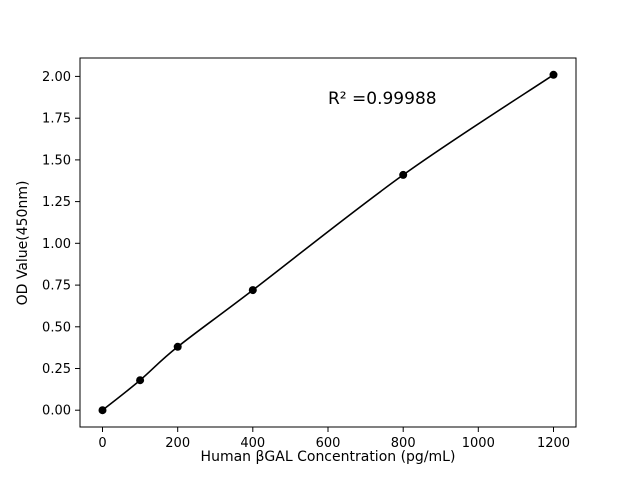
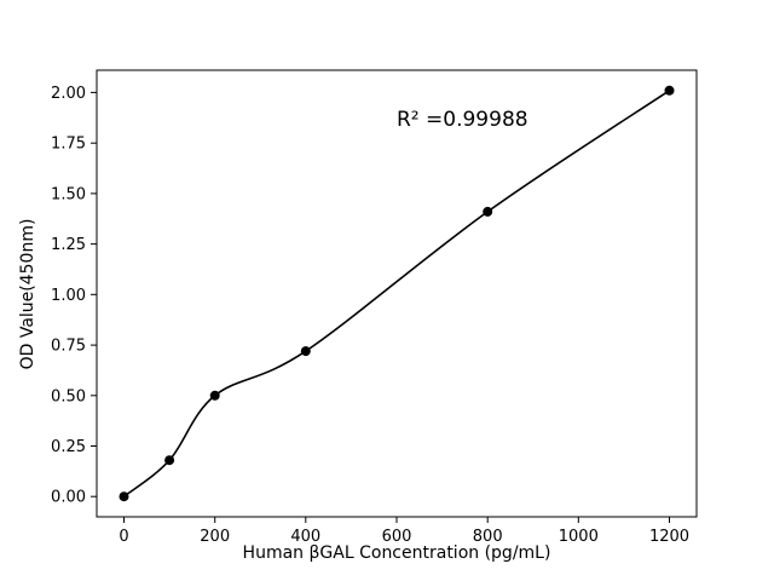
200: 0.38 -> 0.50
